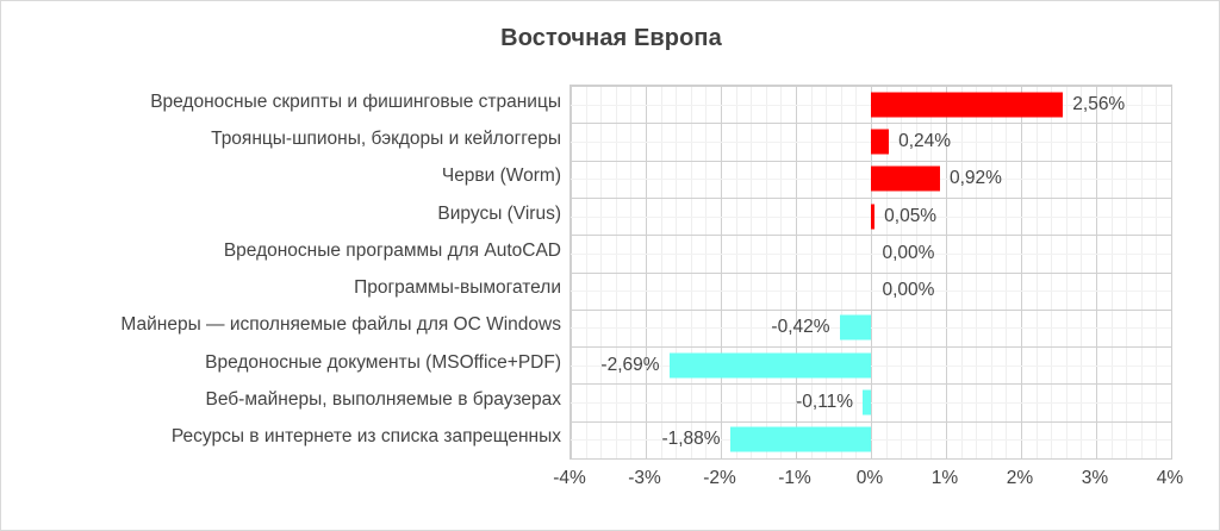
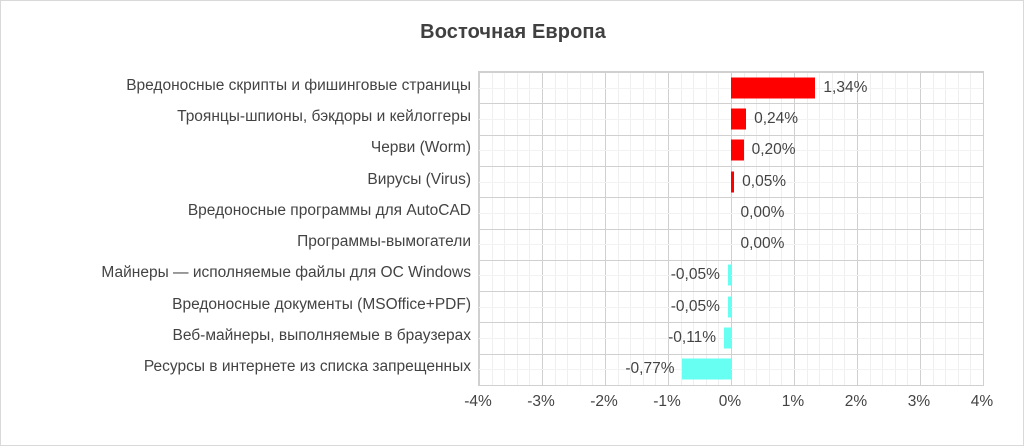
Вредоносные скрипты и фишинговые страницы: 2,56% -> 1,34%
Черви (Worm): 0,92% -> 0,20%
Майнеры — исполняемые файлы для ОС Windows: -0,42% -> -0,05%
Вредоносные документы (MSOffice+PDF): -2,69% -> -0,05%
Ресурсы в интернете из списка запрещенных: -1,88% -> -0,77%
